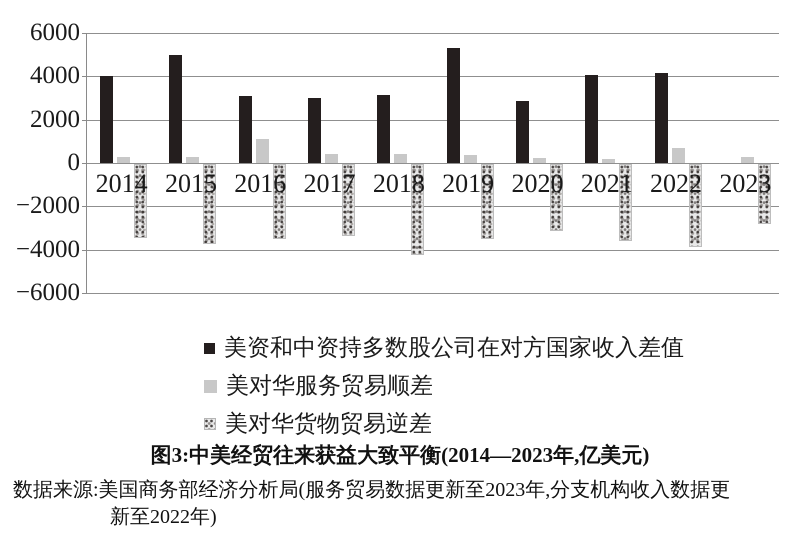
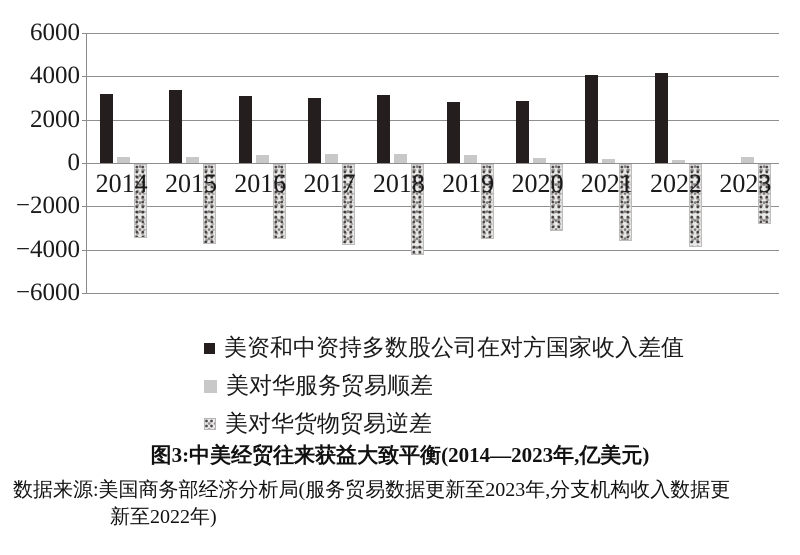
美资和中资持多数股公司在对方国家收入差值/2014: 4000 -> 3200
美资和中资持多数股公司在对方国家收入差值/2015: 5000 -> 3400
美对华服务贸易顺差/2016: 1100 -> 400
美对华货物贸易逆差/2017: -3300 -> -3800
美资和中资持多数股公司在对方国家收入差值/2019: 5300 -> 2800
美对华服务贸易顺差/2022: 700 -> 200
